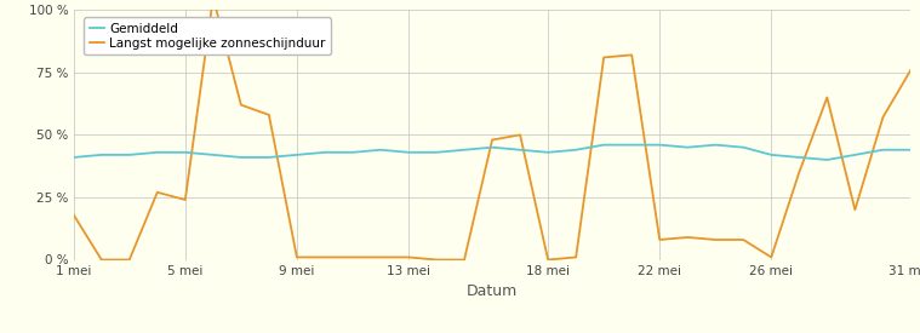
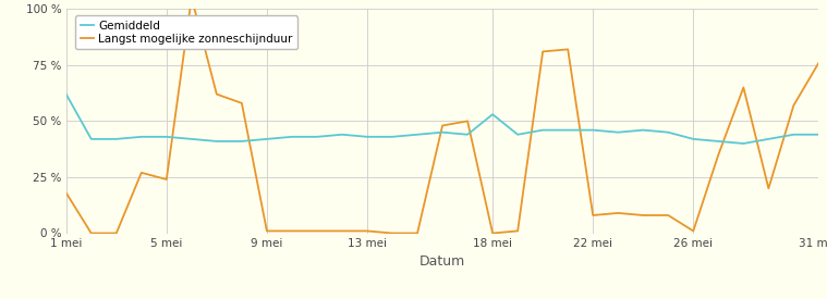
Gemiddeld/1 mei: 41 % -> 62 %
Gemiddeld/18 mei: 43 % -> 53 %
